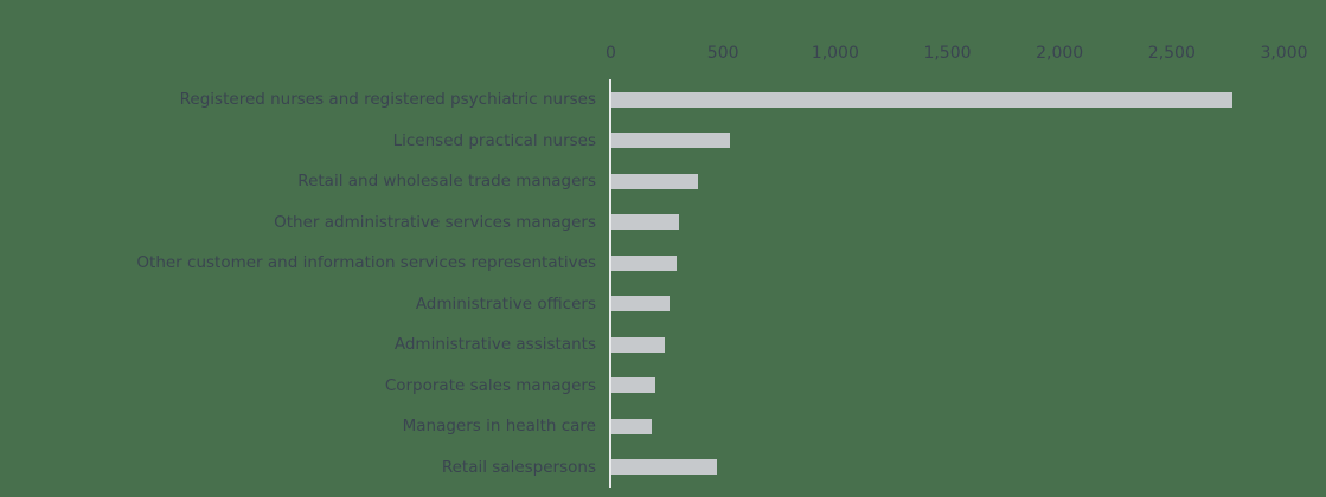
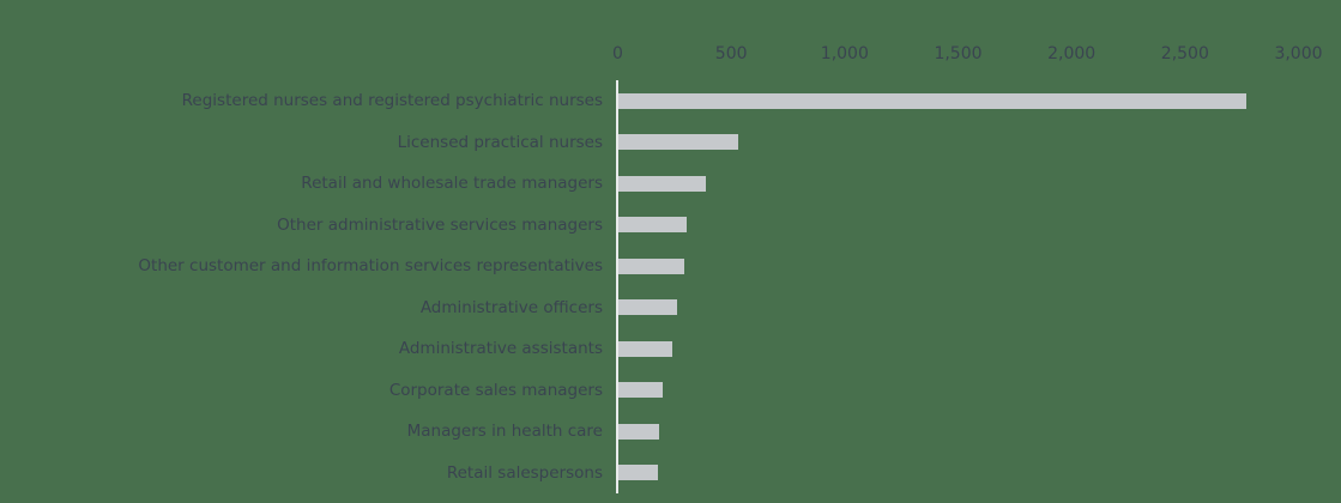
Retail salespersons: 470 -> 180
